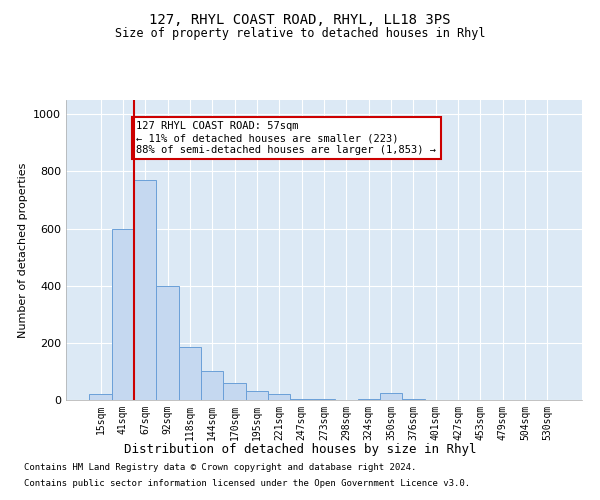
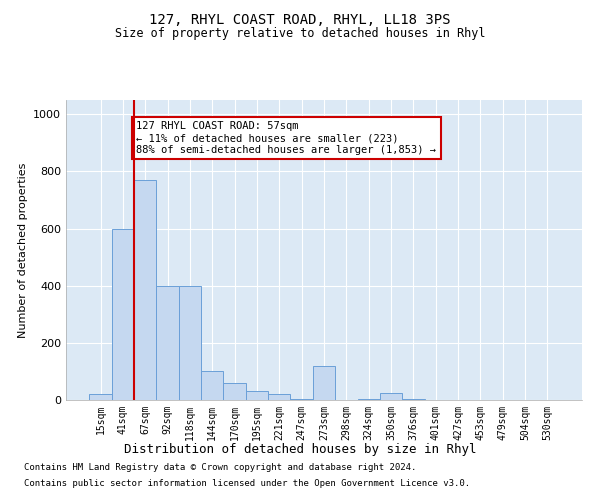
118sqm: 185 -> 400
273sqm: 5 -> 120
